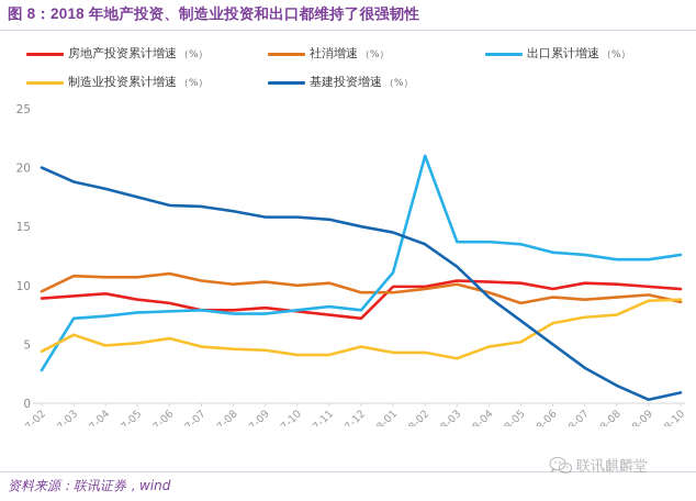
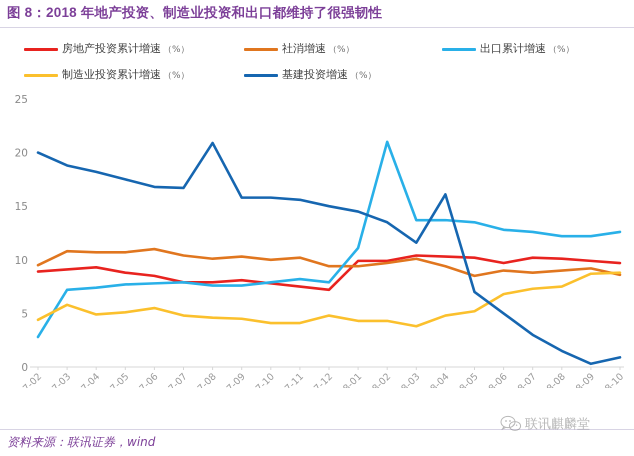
基建投资增速（%）/2017-08: 16.3 -> 20.9
基建投资增速（%）/2018-04: 9.0 -> 16.1
